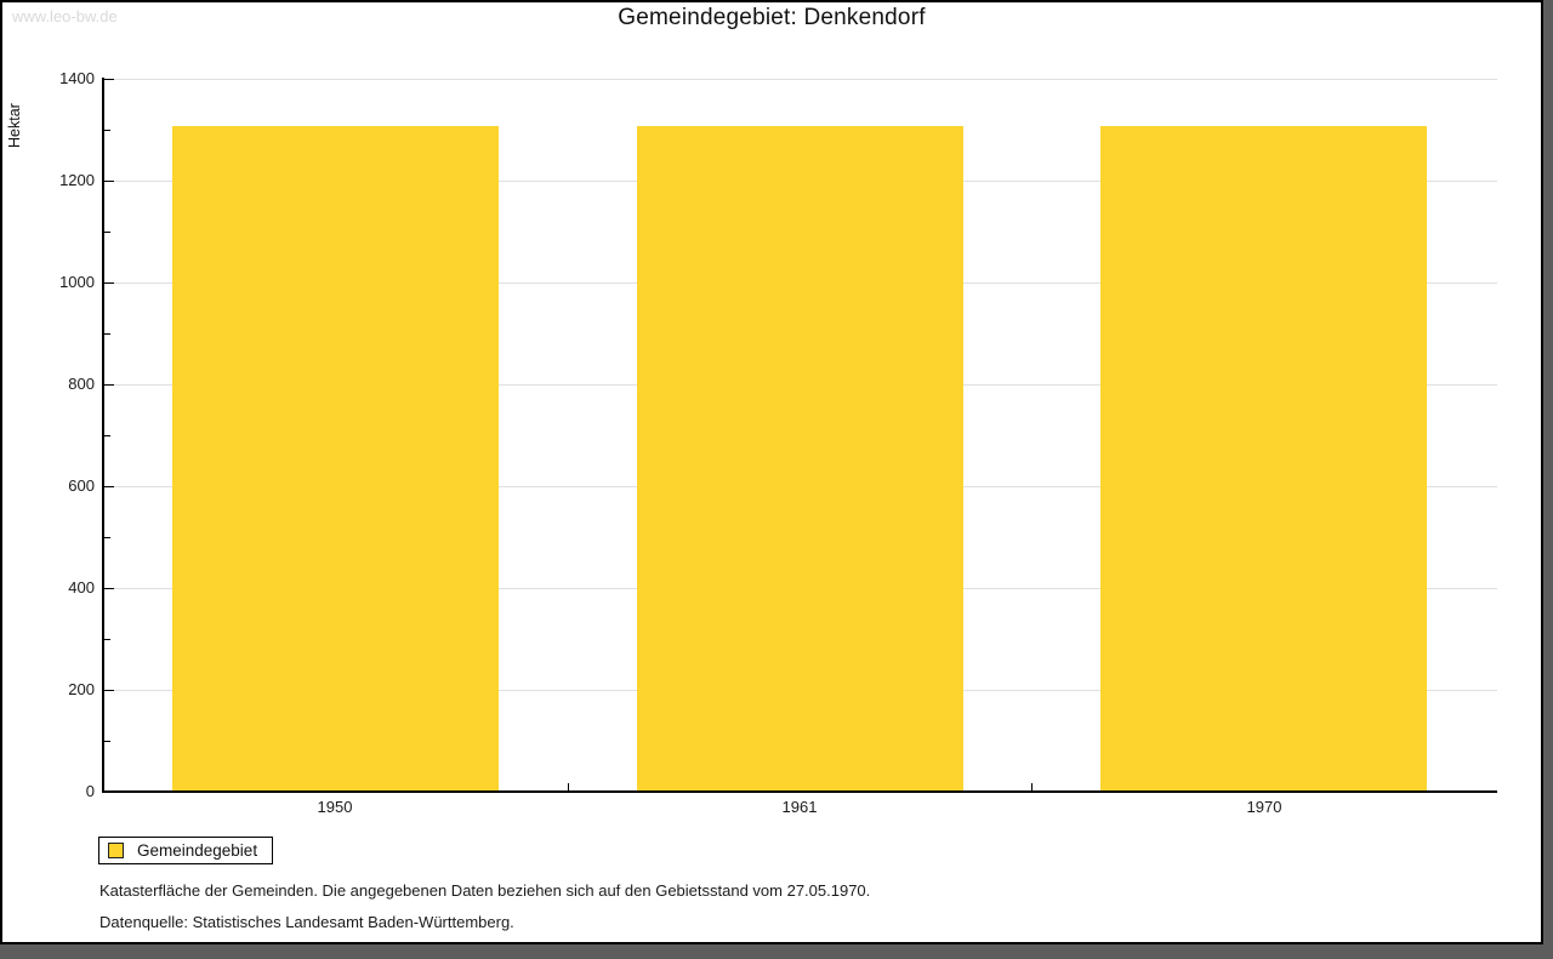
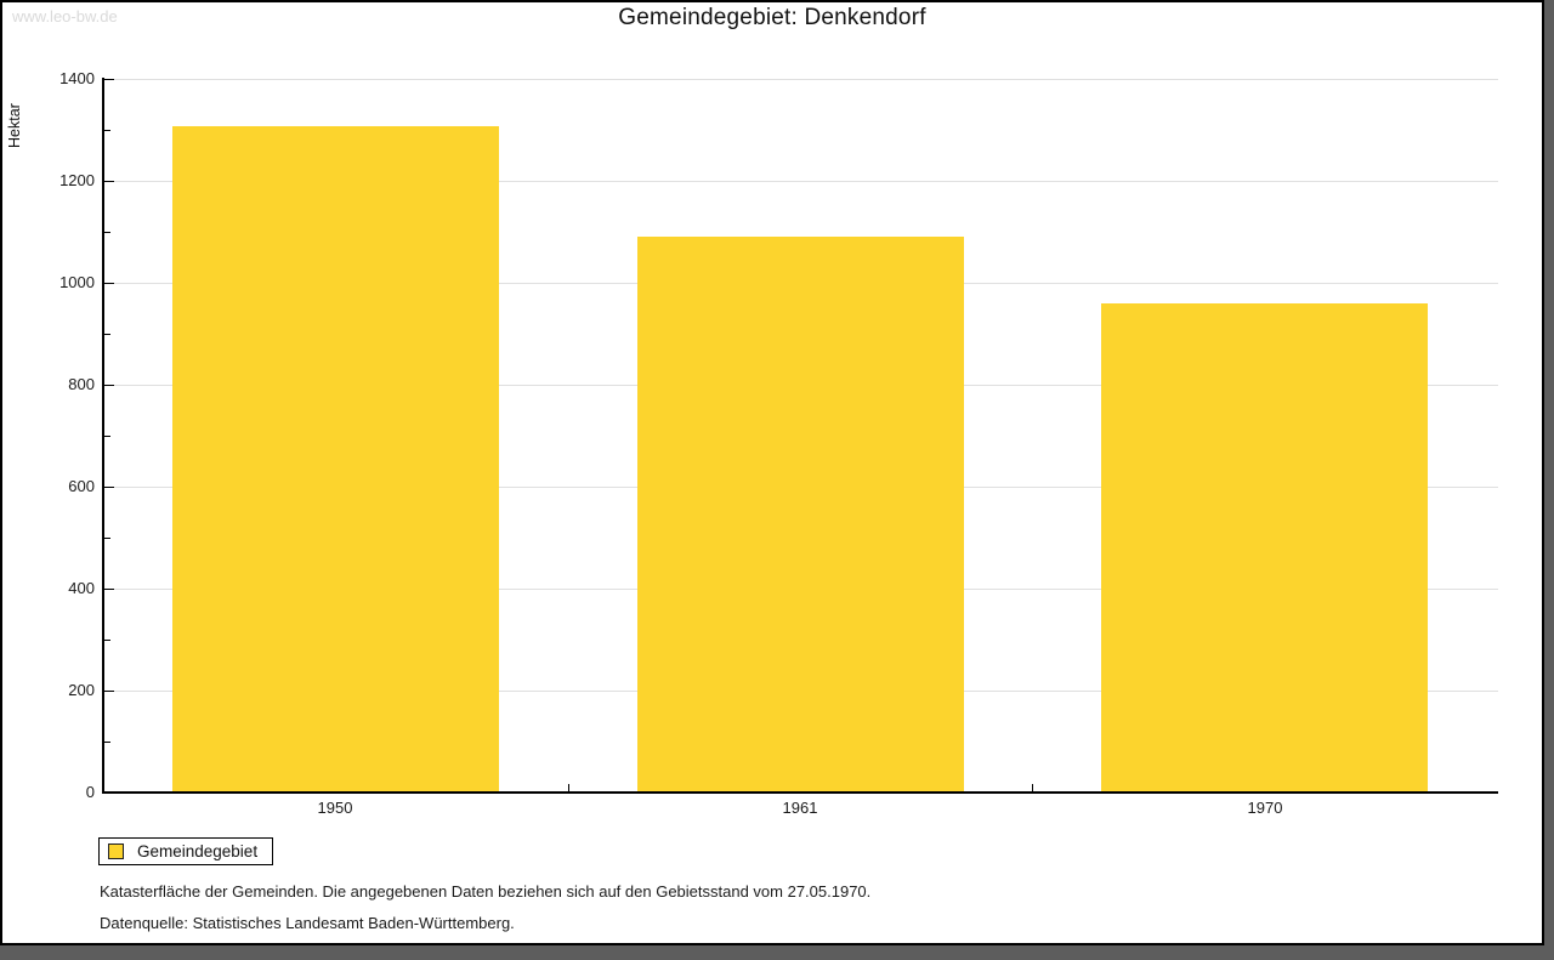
1961: 1310 -> 1090
1970: 1310 -> 960
